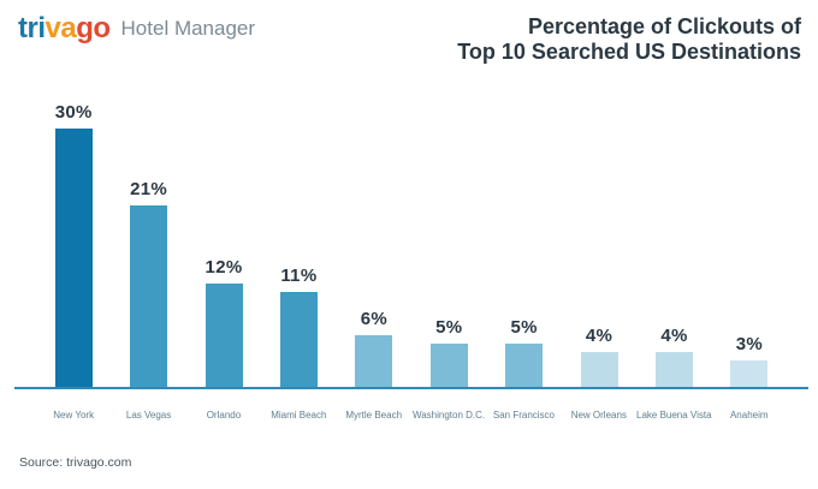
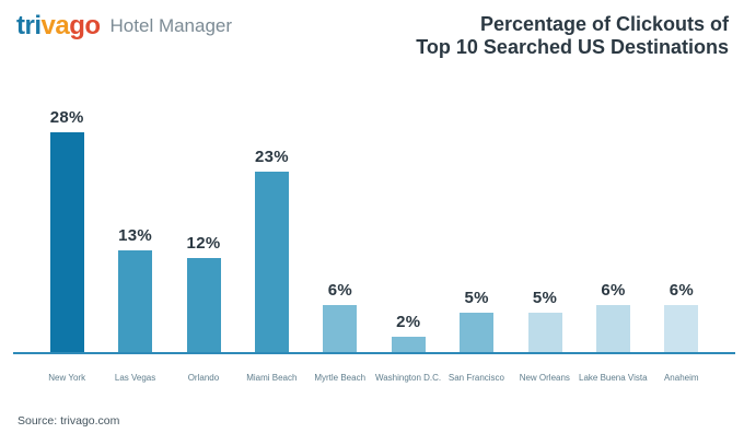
New York: 30% -> 28%
Las Vegas: 21% -> 13%
Miami Beach: 11% -> 23%
Washington D.C.: 5% -> 2%
New Orleans: 4% -> 5%
Lake Buena Vista: 4% -> 6%
Anaheim: 3% -> 6%
